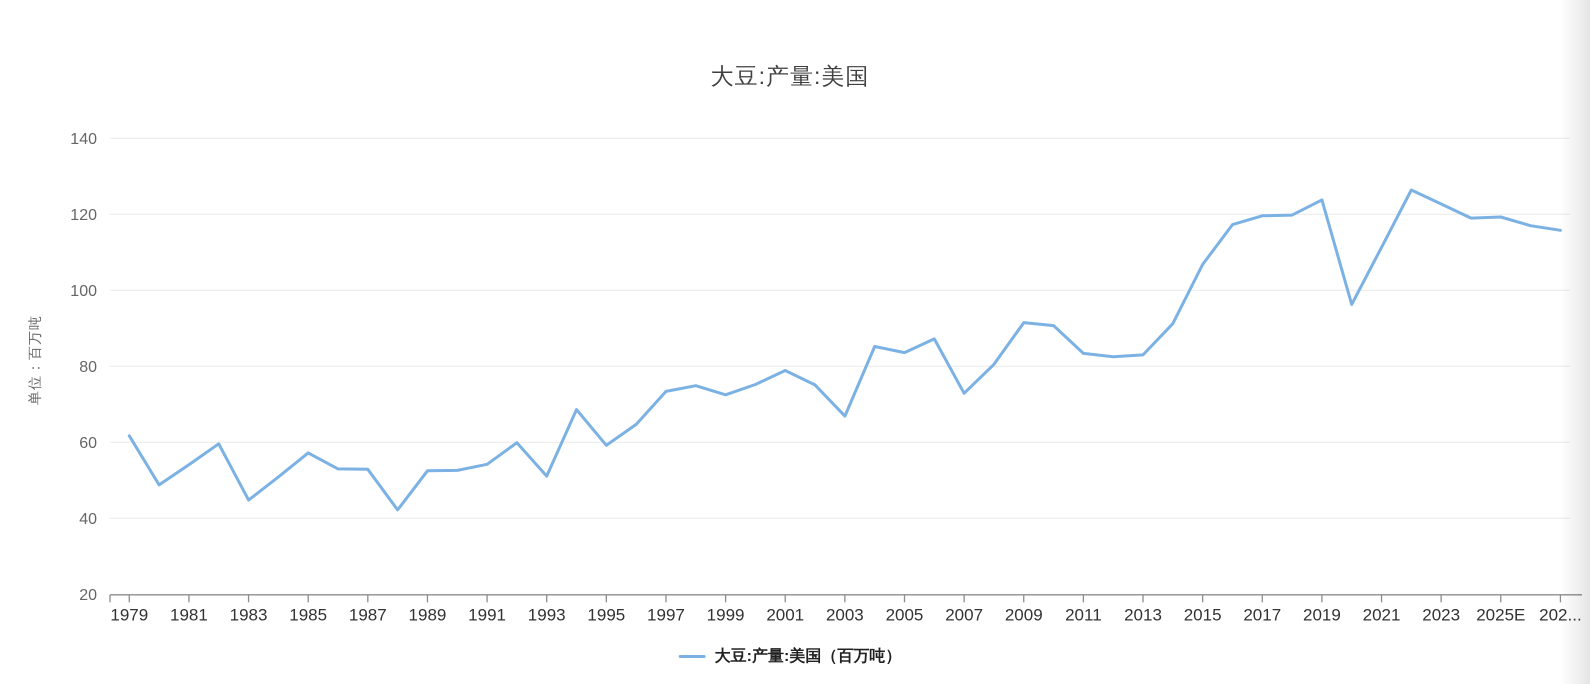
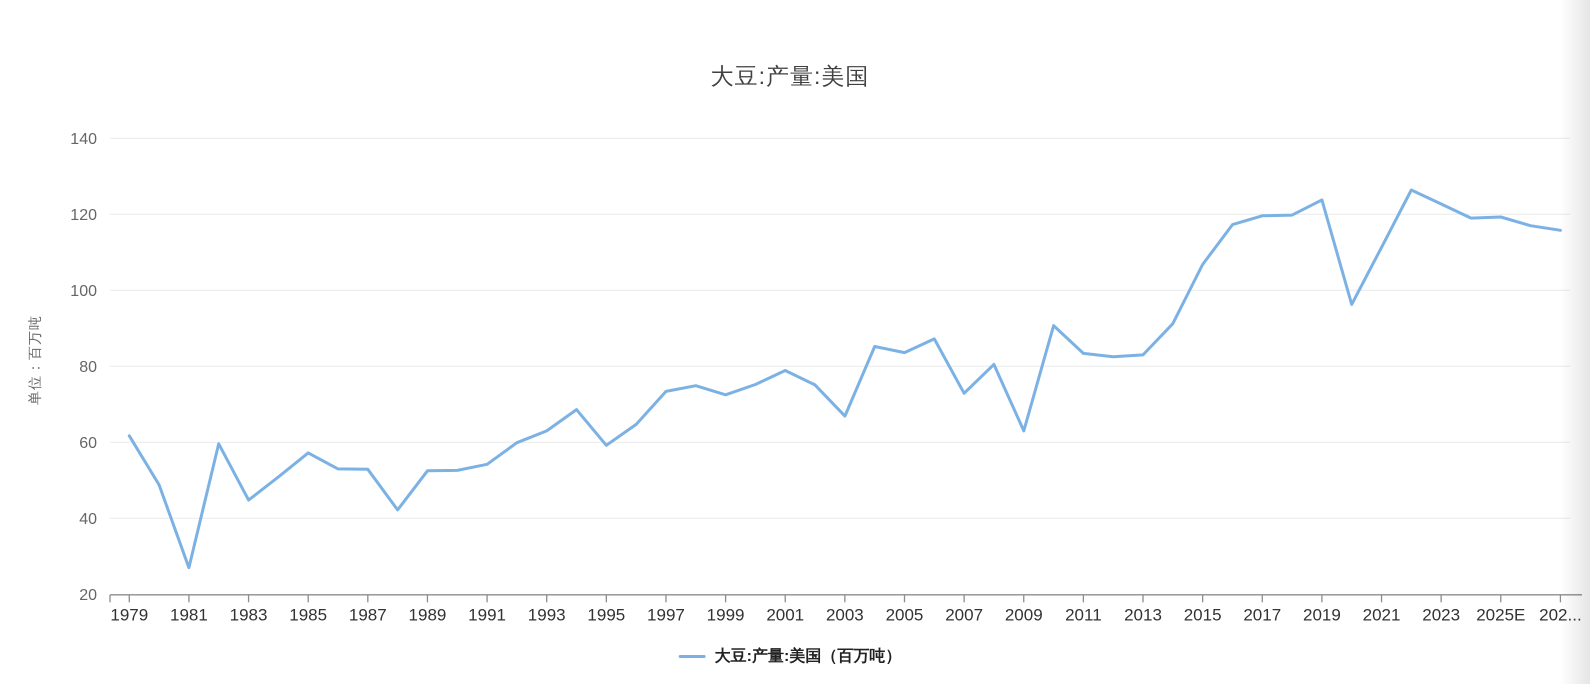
1981: 54 -> 27
1993: 51 -> 63
2009: 92 -> 63
